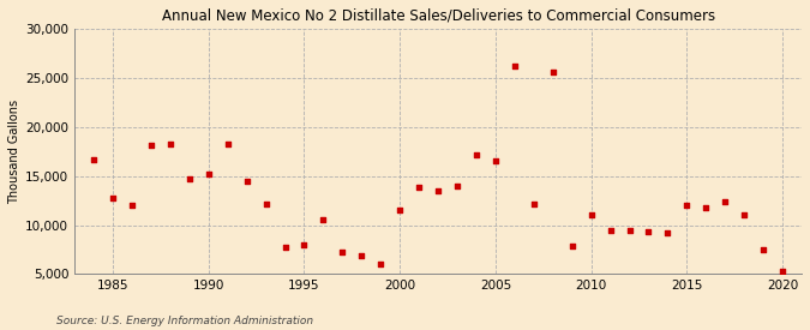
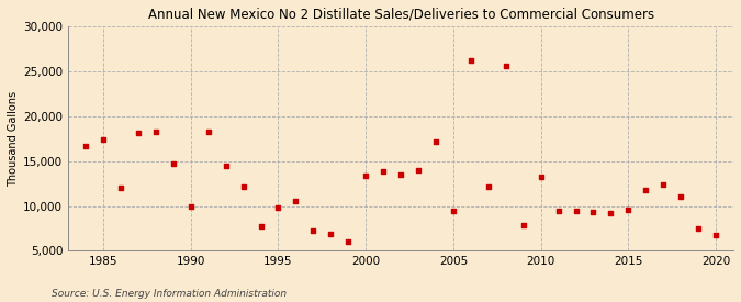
1985: 12,800 -> 17,400
1990: 15,200 -> 10,000
1995: 8,000 -> 9,800
2000: 11,500 -> 13,400
2005: 16,500 -> 9,400
2010: 11,000 -> 13,200
2015: 12,000 -> 9,600
2020: 5,300 -> 6,800
